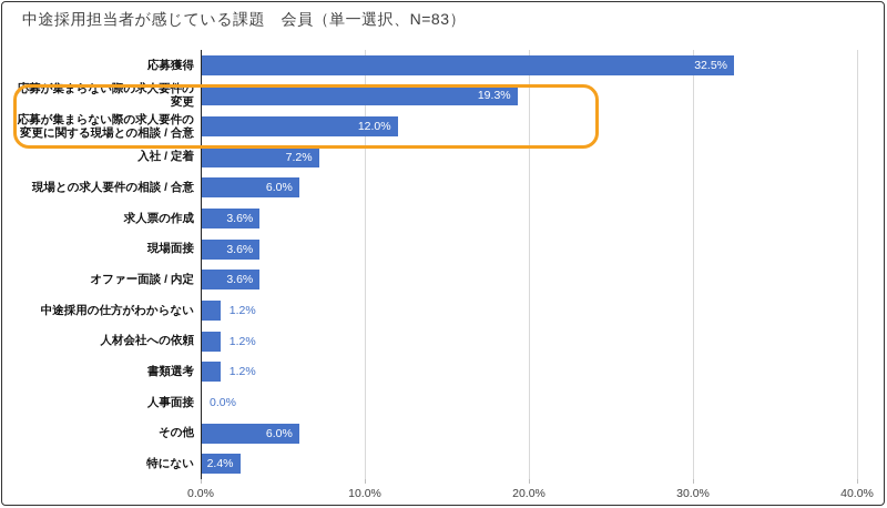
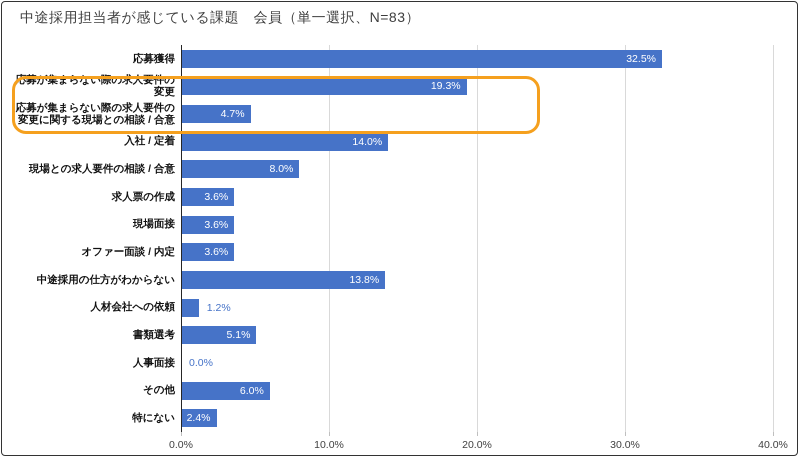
応募が集まらない際の求人要件の 変更に関する現場との相談 / 合意: 12.0% -> 4.7%
入社 / 定着: 7.2% -> 14.0%
現場との求人要件の相談 / 合意: 6.0% -> 8.0%
中途採用の仕方がわからない: 1.2% -> 13.8%
書類選考: 1.2% -> 5.1%
